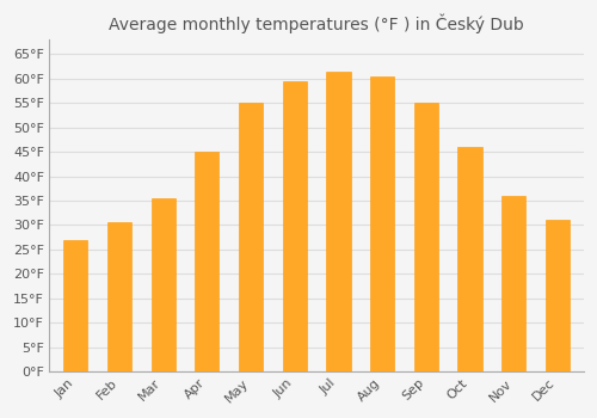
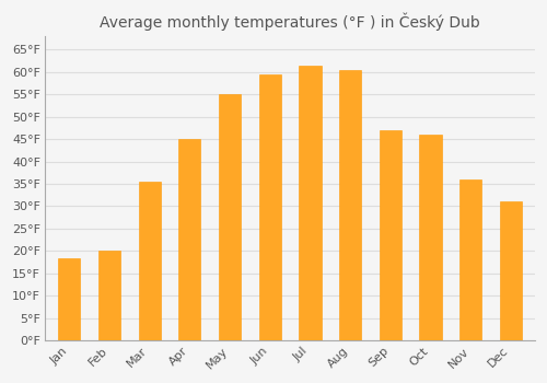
Jan: 27.0°F -> 18.5°F
Feb: 30.5°F -> 20.0°F
Sep: 55.0°F -> 47.0°F
